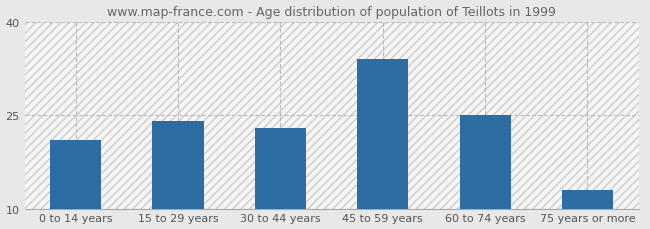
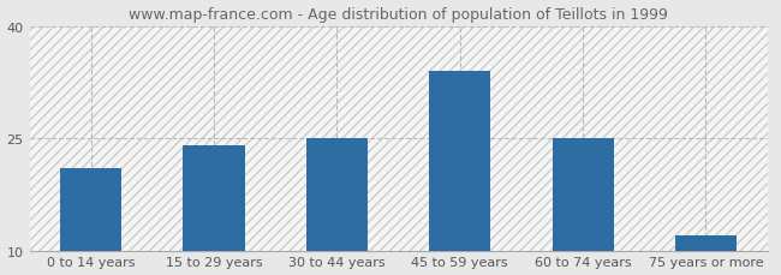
30 to 44 years: 23 -> 25
75 years or more: 13 -> 12
